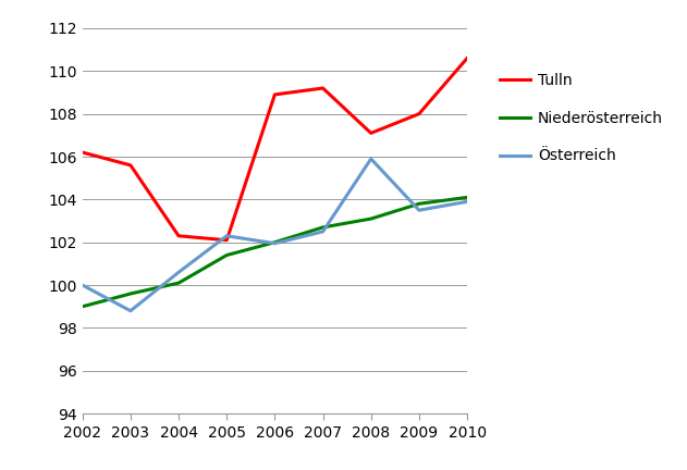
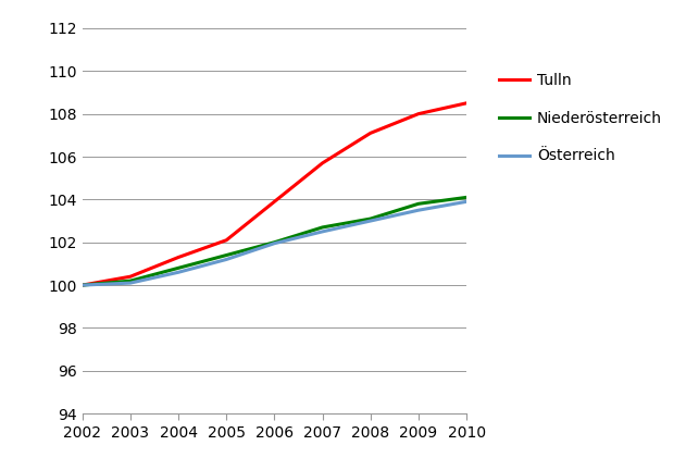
Tulln/2002: 106.2 -> 100.0
Niederösterreich/2002: 99.0 -> 100.0
Tulln/2003: 105.6 -> 100.4
Niederösterreich/2003: 99.6 -> 100.2
Österreich/2003: 98.8 -> 100.1
Tulln/2004: 102.3 -> 101.3
Niederösterreich/2004: 100.1 -> 100.8
Österreich/2005: 102.3 -> 101.2
Tulln/2006: 108.9 -> 103.9
Tulln/2007: 109.2 -> 105.7
Österreich/2008: 105.9 -> 103.0
Tulln/2010: 110.6 -> 108.5
